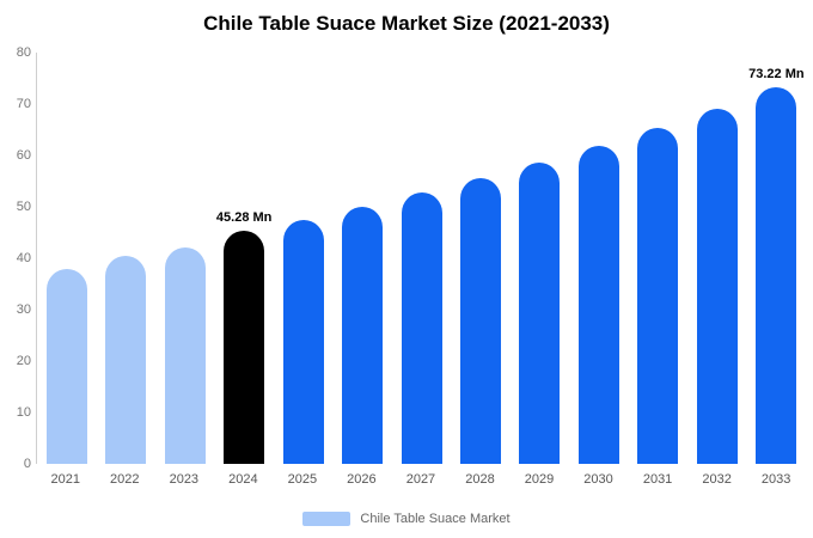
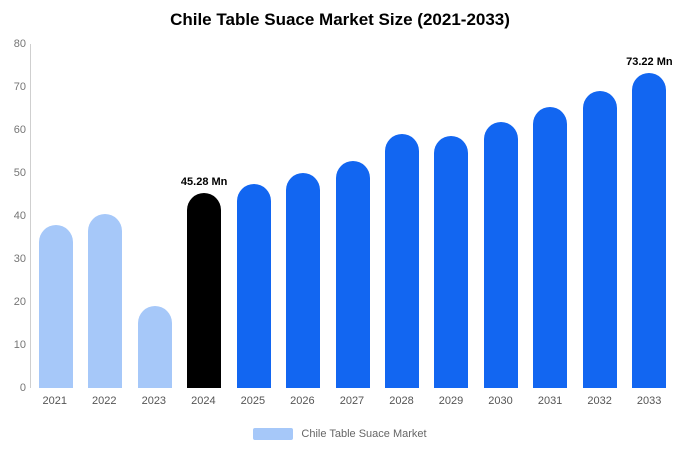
2023: 42 -> 19
2028: 56 -> 59
